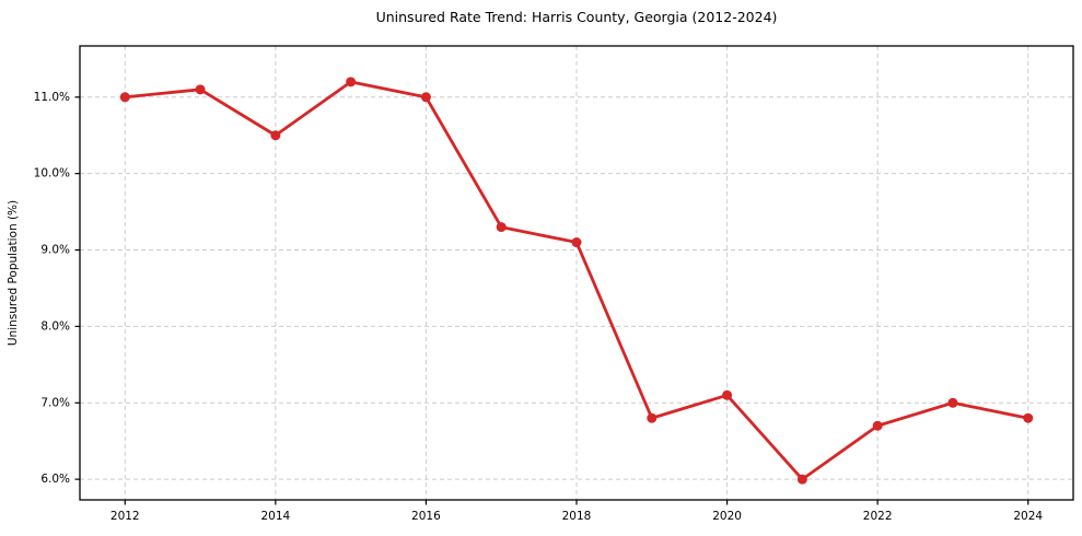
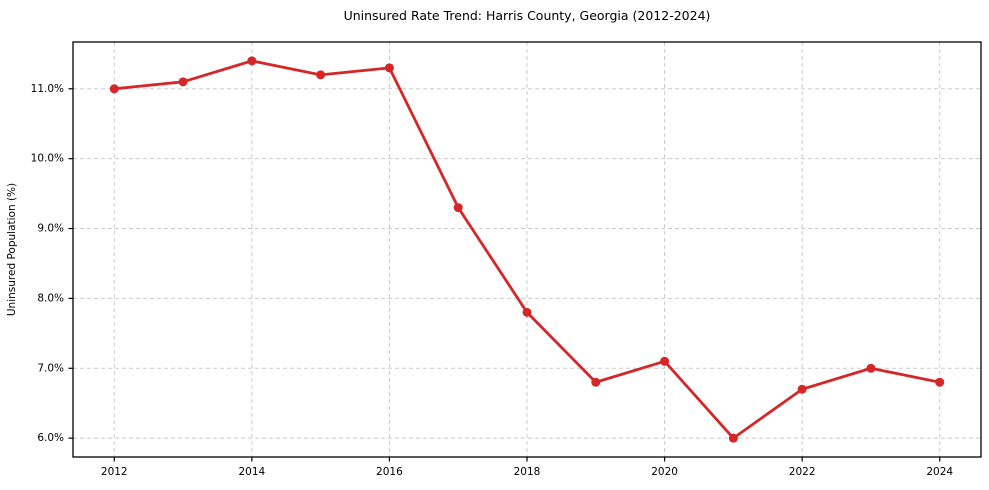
2014: 10.5% -> 11.4%
2016: 11.0% -> 11.3%
2018: 9.1% -> 7.8%
